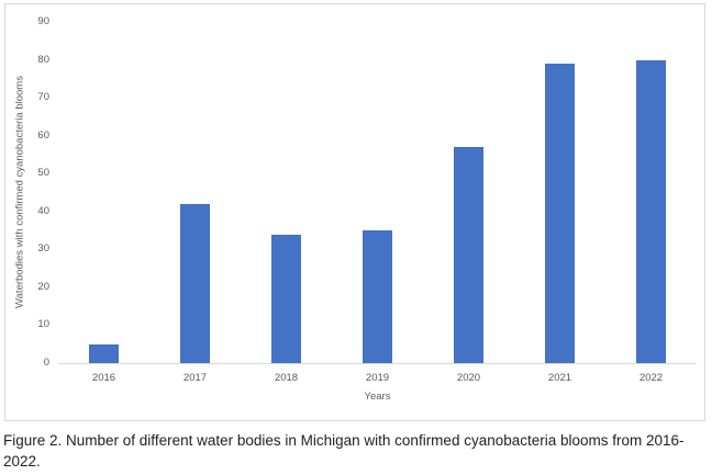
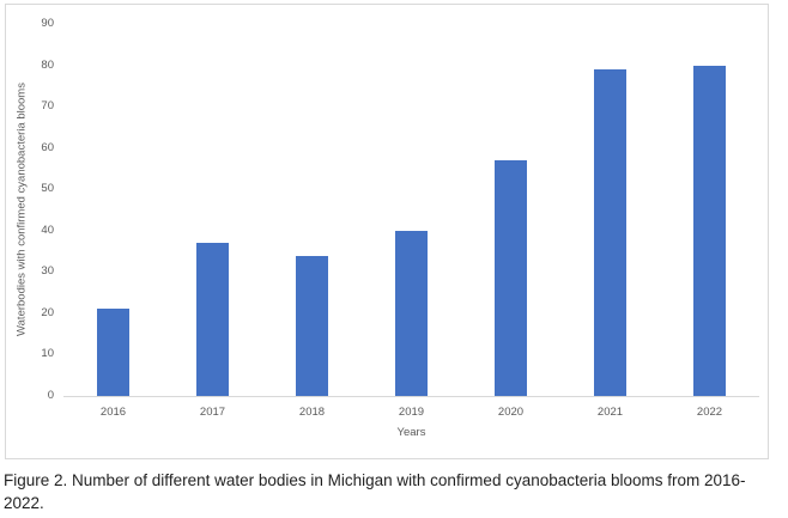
2016: 5 -> 21
2017: 42 -> 37
2019: 35 -> 40
